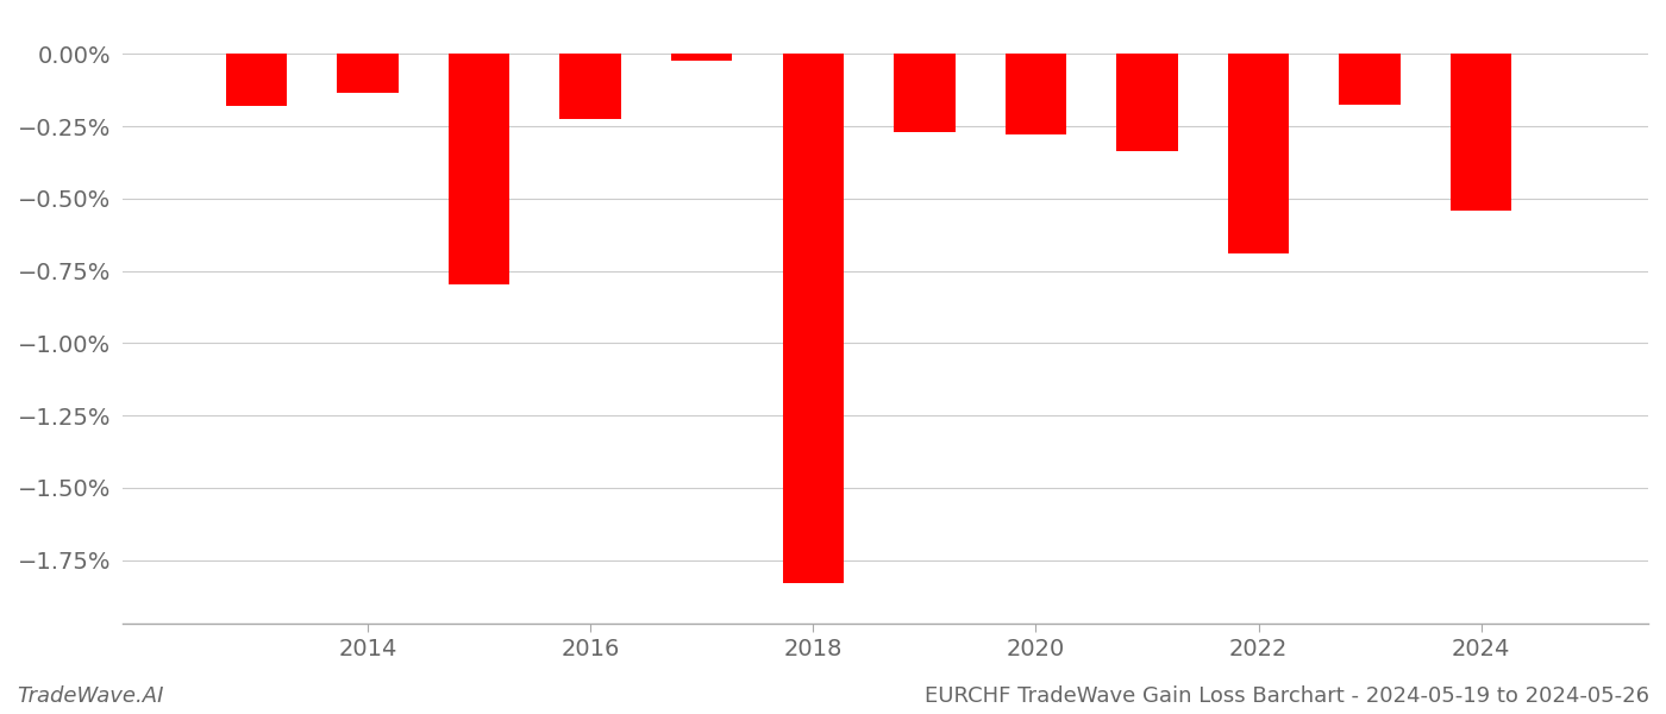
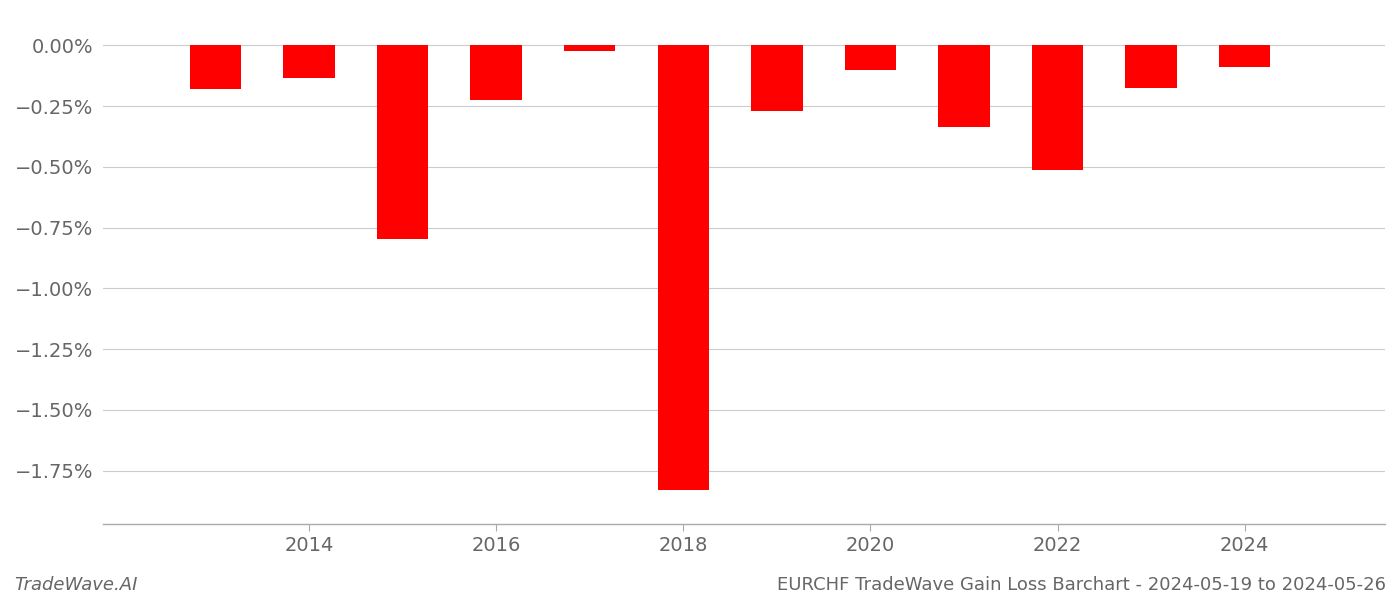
2020: -0.280% -> -0.100%
2022: -0.690% -> -0.515%
2024: -0.540% -> -0.090%
